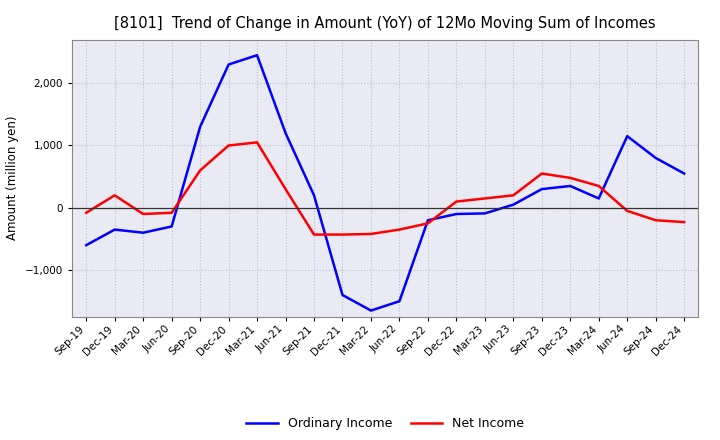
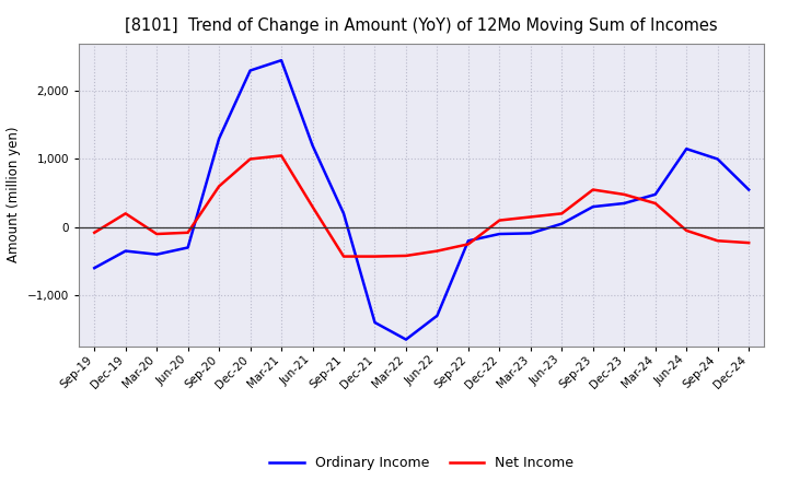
Ordinary Income/Jun-22: -1,500 -> -1,300
Ordinary Income/Mar-24: 150 -> 480
Ordinary Income/Sep-24: 800 -> 1,000
